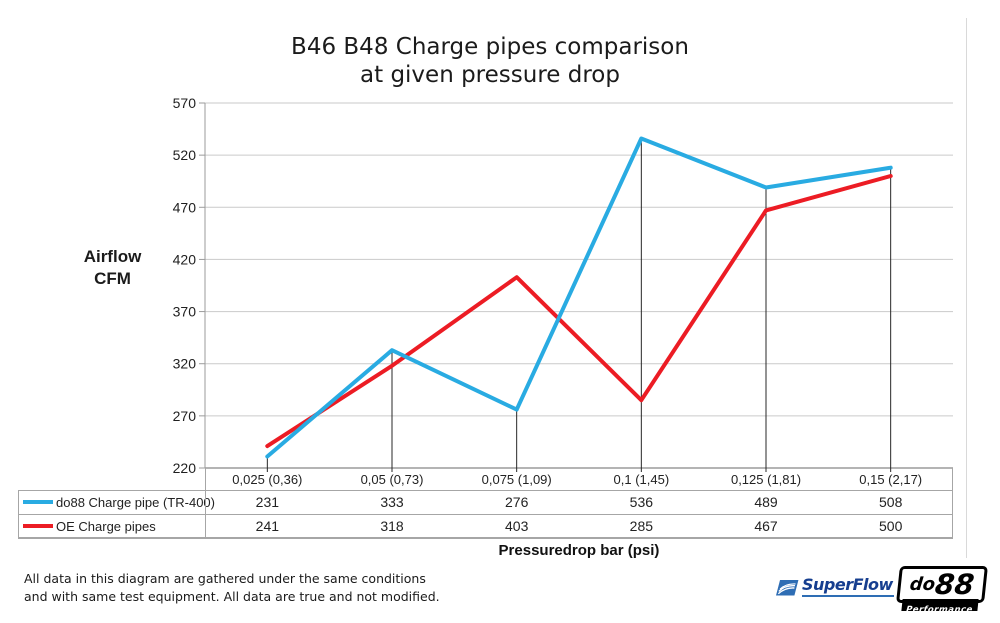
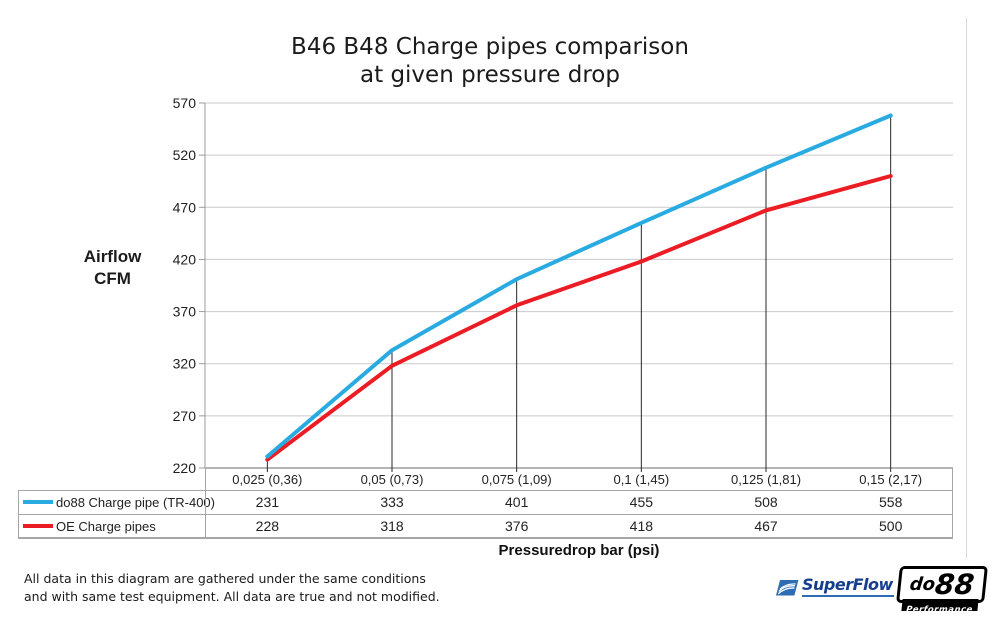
OE Charge pipes/0,025 (0,36): 241 -> 228
do88 Charge pipe (TR-400)/0,075 (1,09): 276 -> 401
OE Charge pipes/0,075 (1,09): 403 -> 376
do88 Charge pipe (TR-400)/0,1 (1,45): 536 -> 455
OE Charge pipes/0,1 (1,45): 285 -> 418
do88 Charge pipe (TR-400)/0,125 (1,81): 489 -> 508
do88 Charge pipe (TR-400)/0,15 (2,17): 508 -> 558
